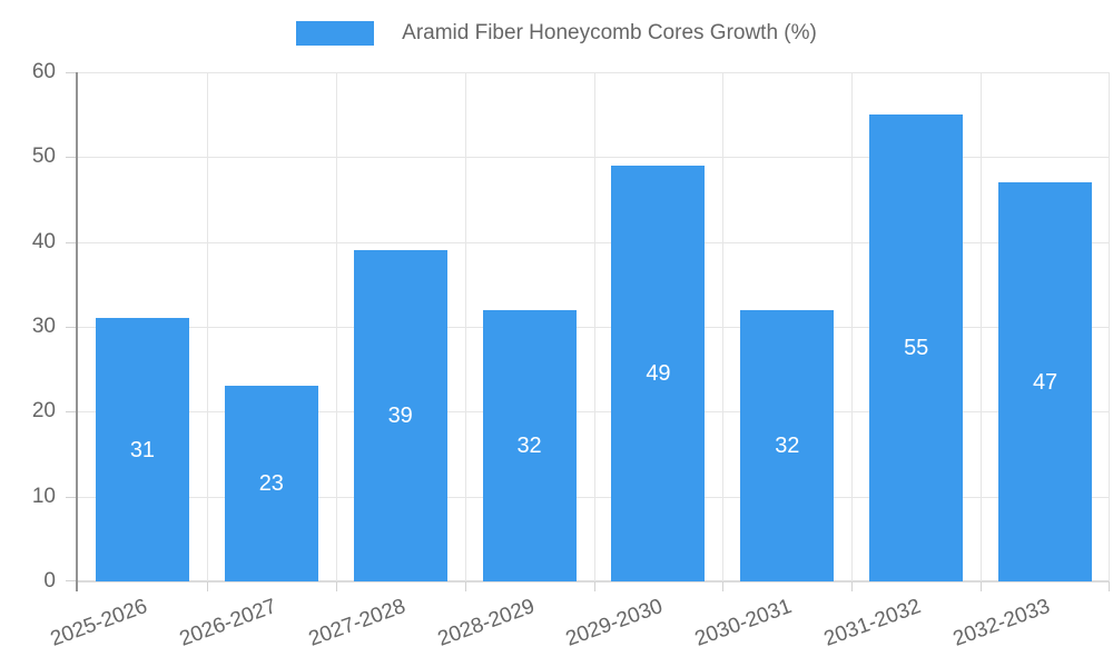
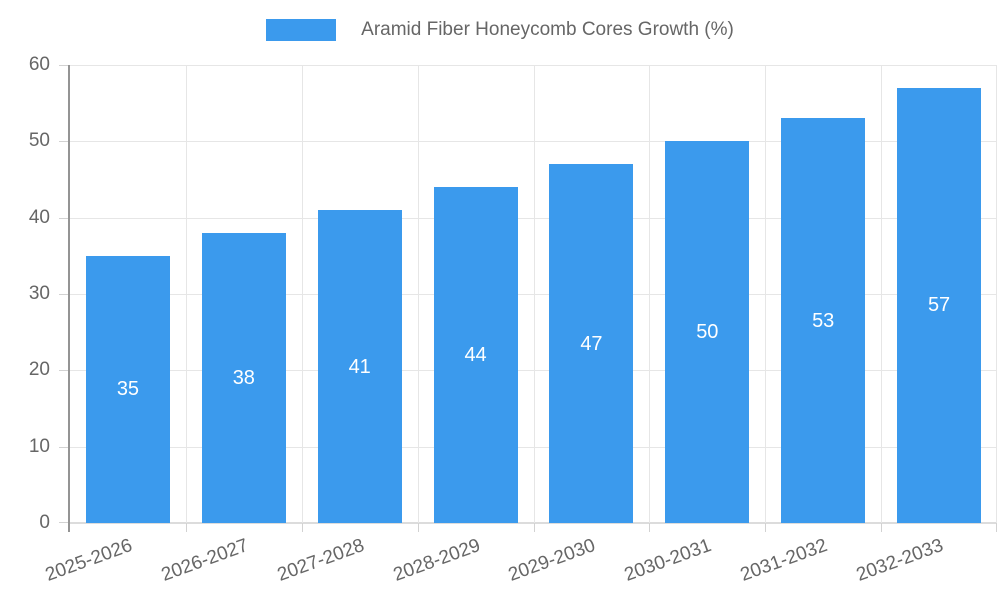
2025-2026: 31 -> 35
2026-2027: 23 -> 38
2027-2028: 39 -> 41
2028-2029: 32 -> 44
2029-2030: 49 -> 47
2030-2031: 32 -> 50
2031-2032: 55 -> 53
2032-2033: 47 -> 57
